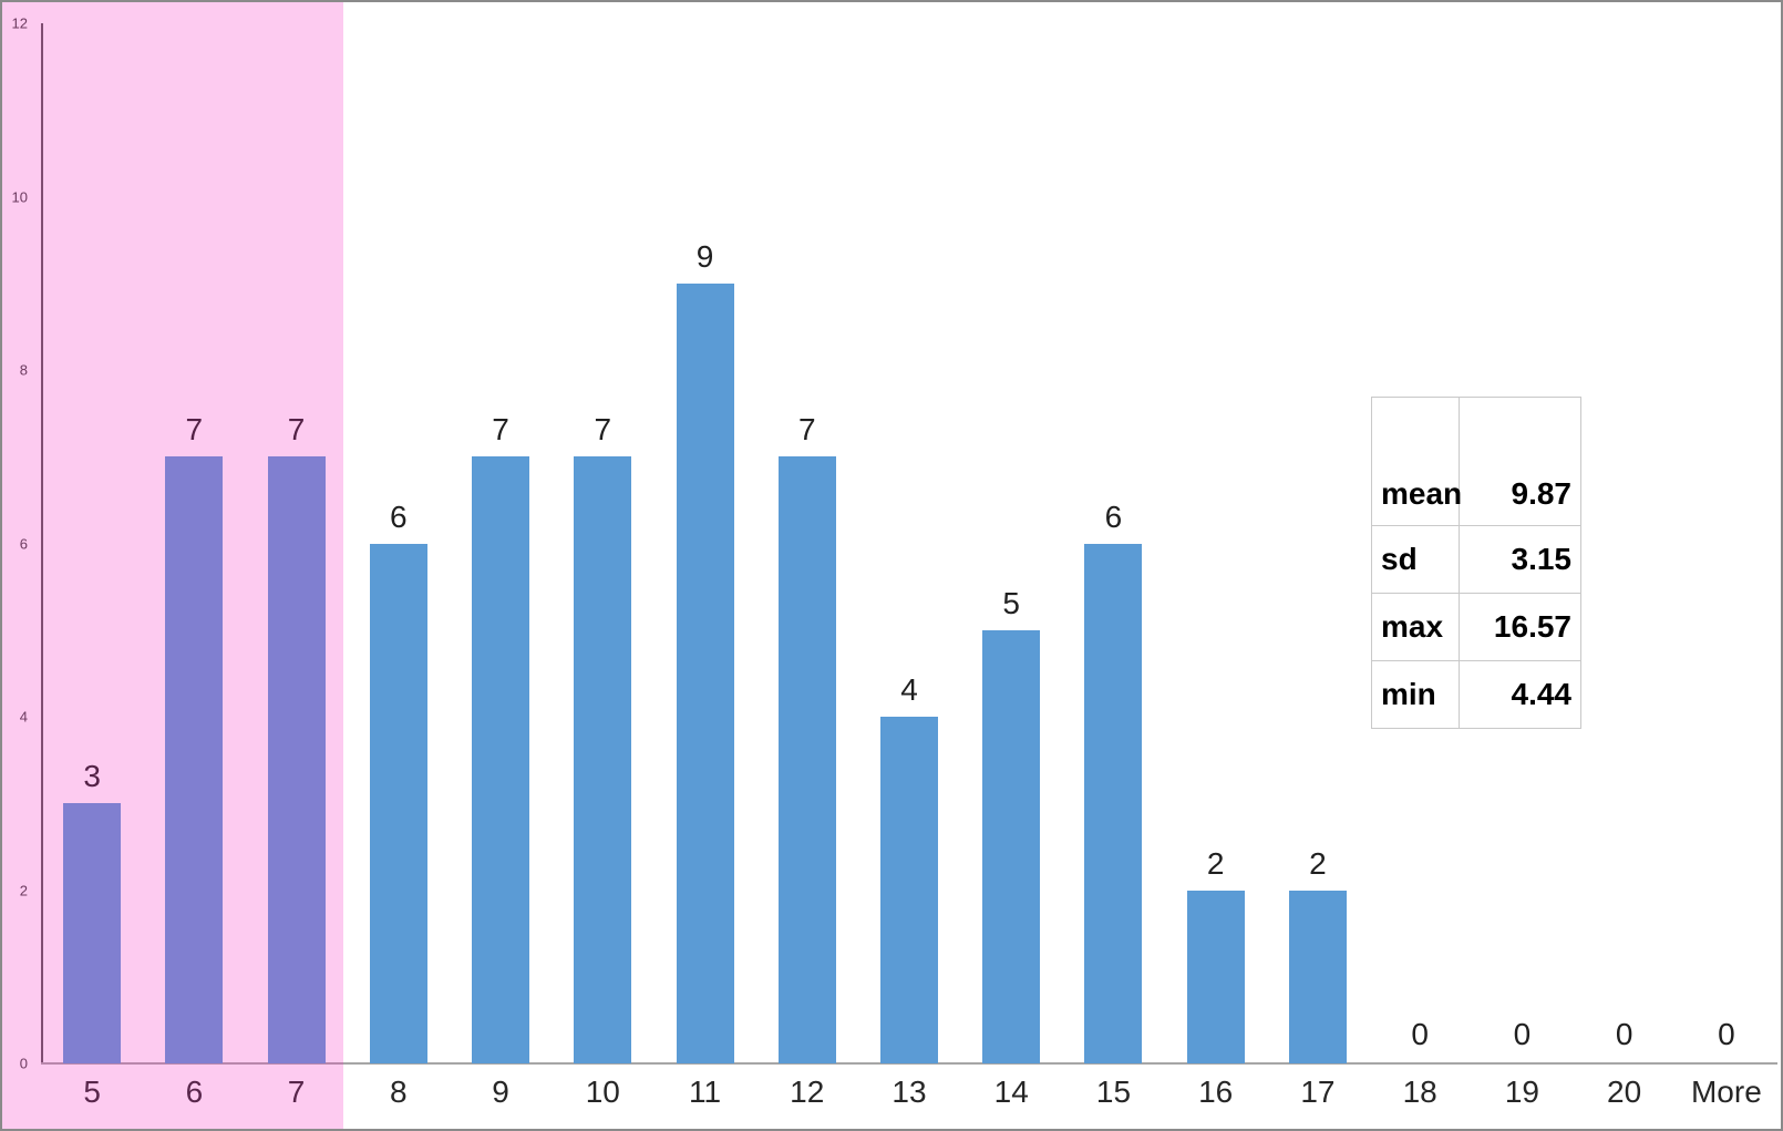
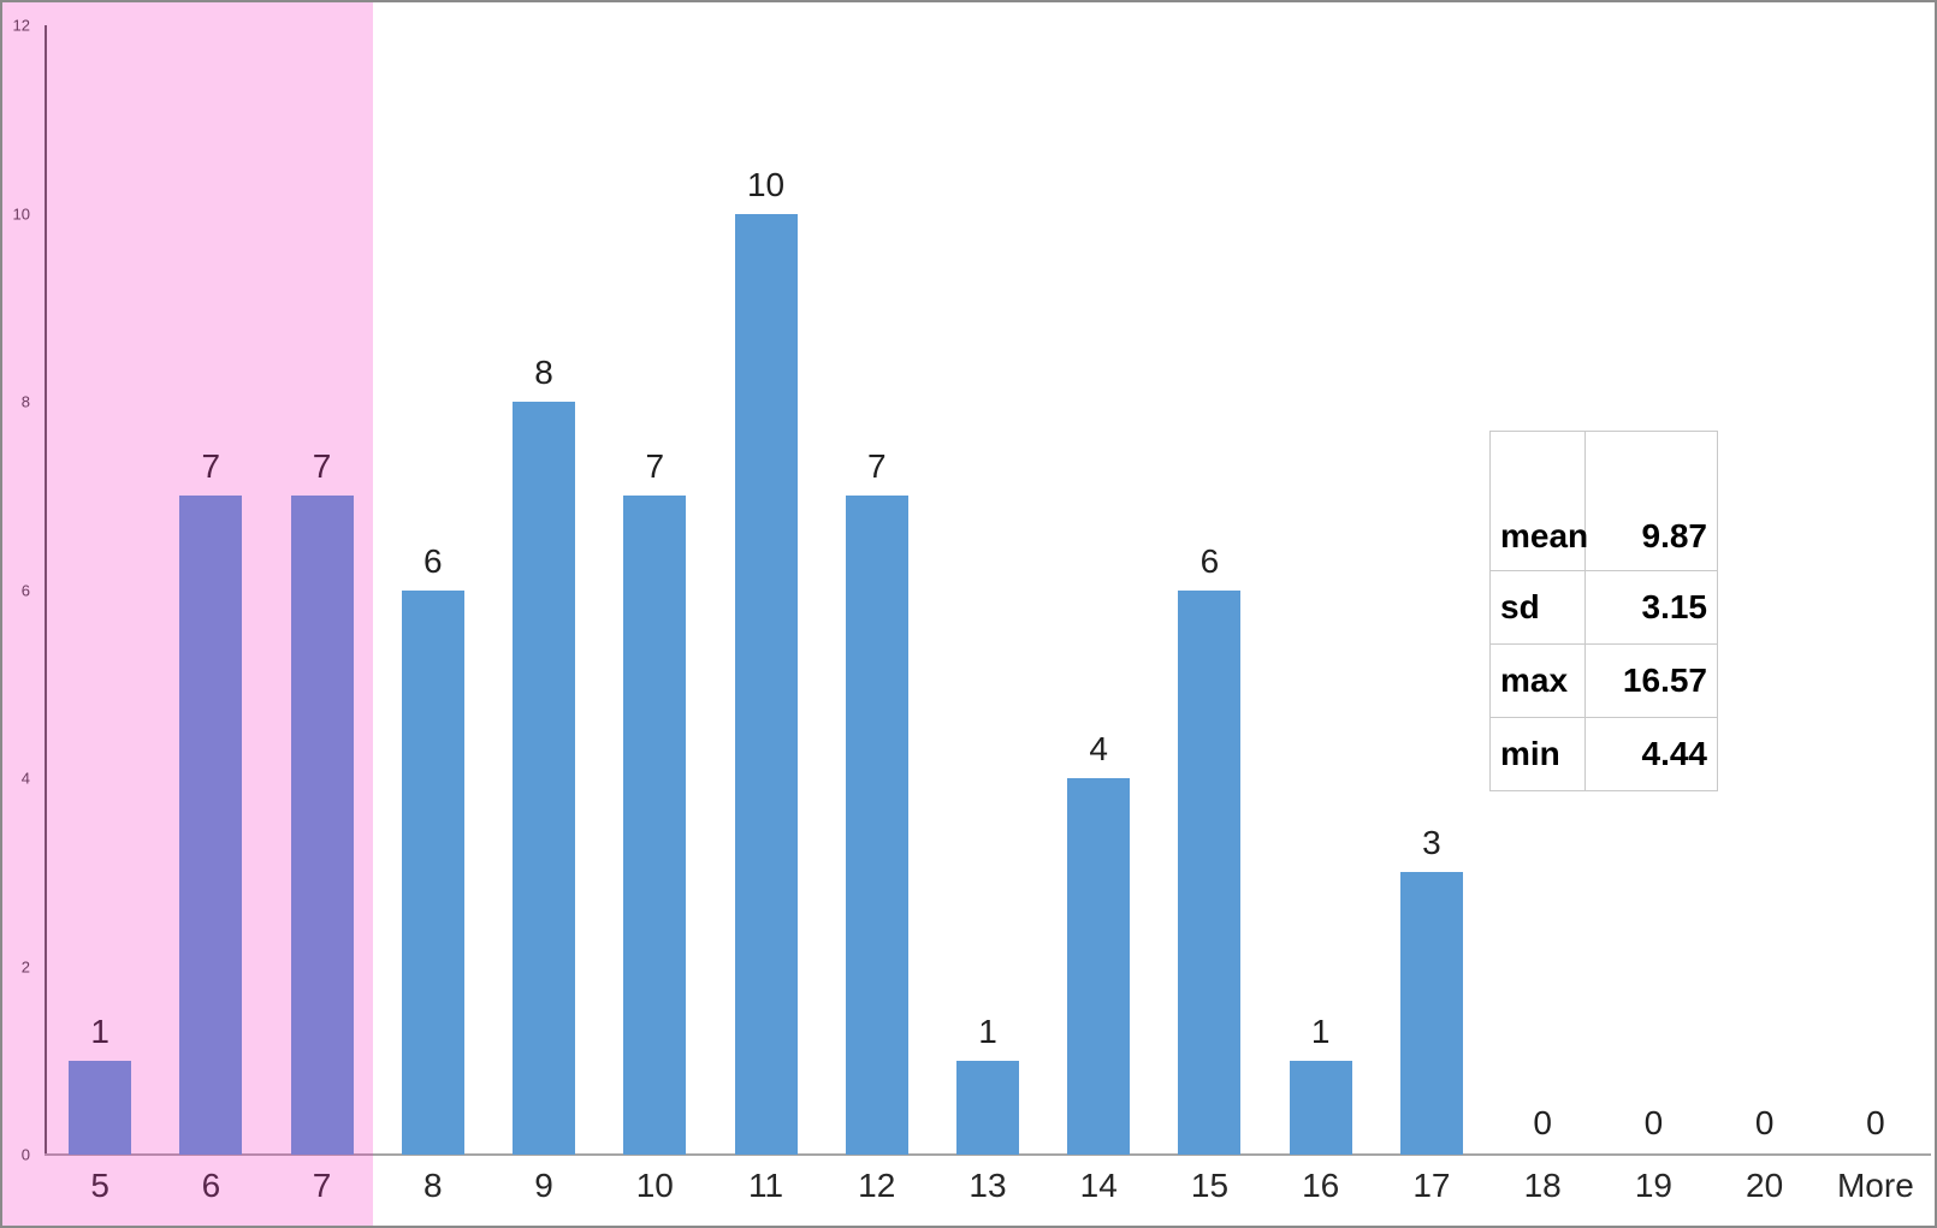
5: 3 -> 1
9: 7 -> 8
11: 9 -> 10
13: 4 -> 1
14: 5 -> 4
16: 2 -> 1
17: 2 -> 3
